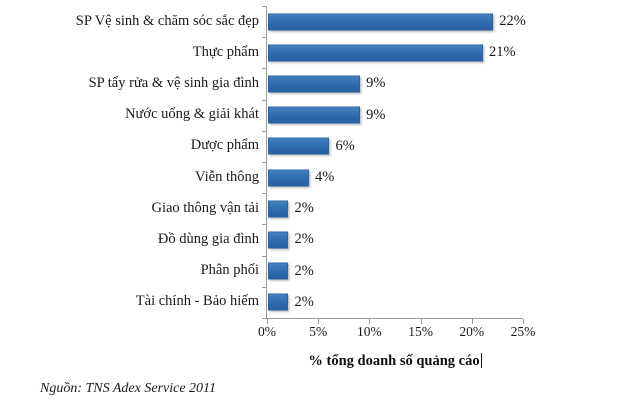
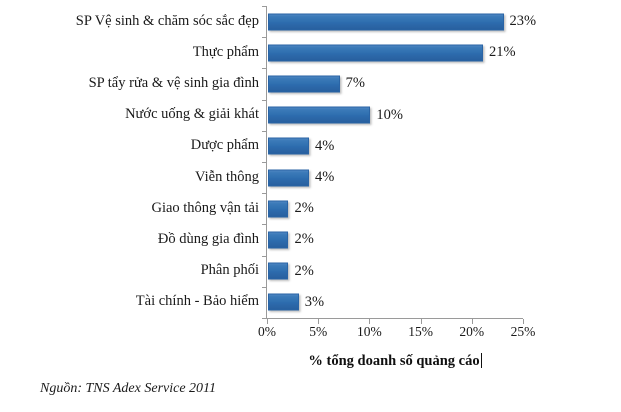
SP Vệ sinh & chăm sóc sắc đẹp: 22% -> 23%
SP tẩy rửa & vệ sinh gia đình: 9% -> 7%
Nước uống & giải khát: 9% -> 10%
Dược phẩm: 6% -> 4%
Tài chính - Bảo hiểm: 2% -> 3%
